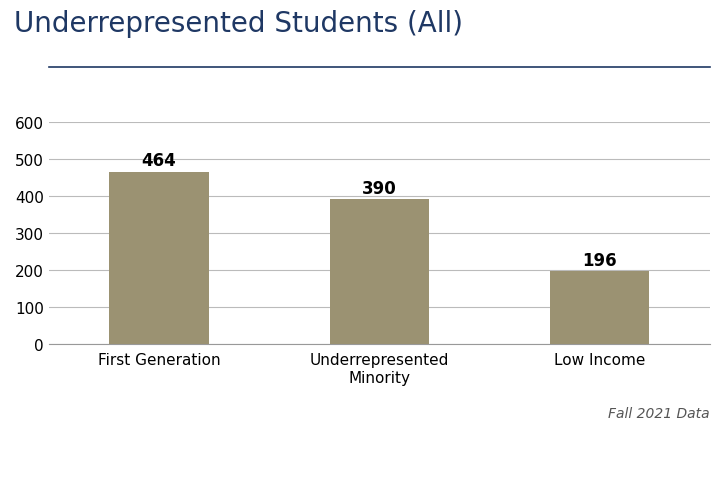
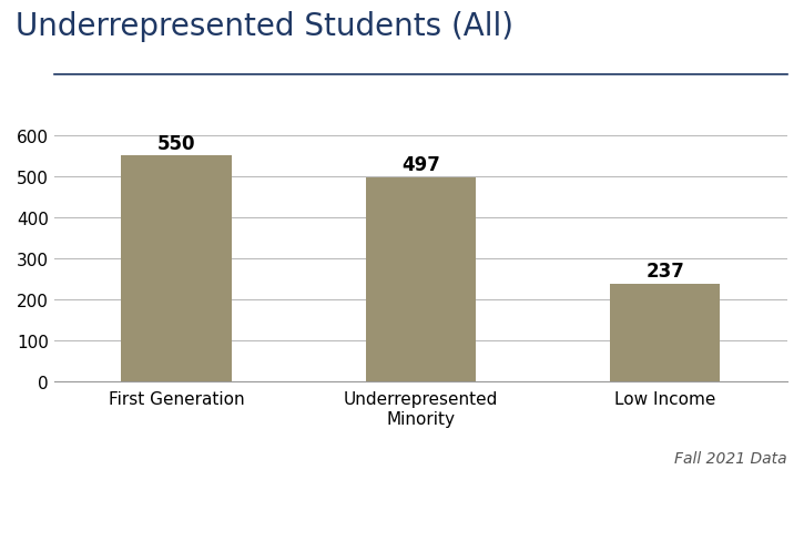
First Generation: 464 -> 550
Underrepresented Minority: 390 -> 497
Low Income: 196 -> 237
